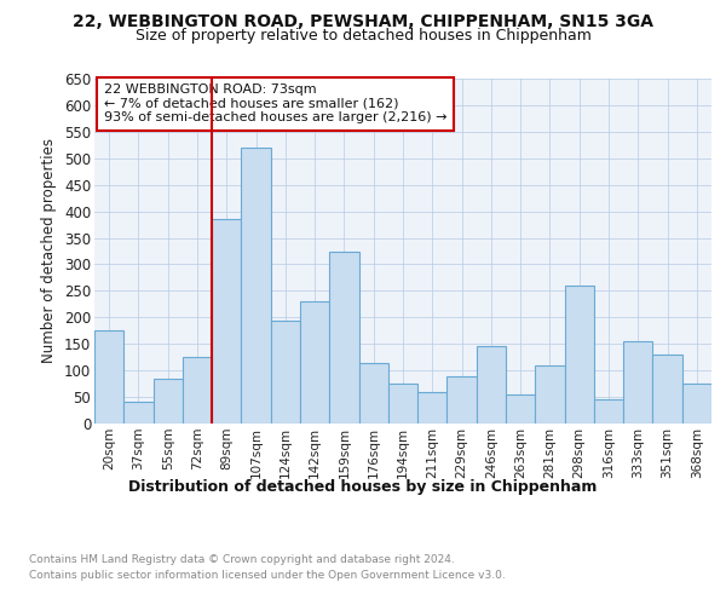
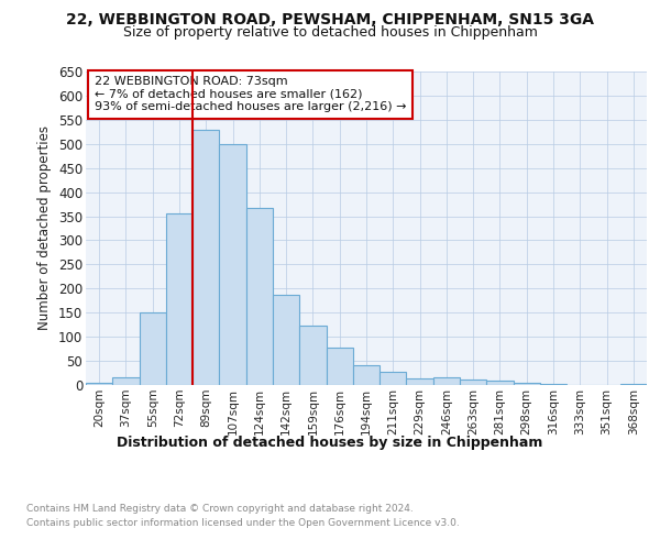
20sqm: 175 -> 5
37sqm: 40 -> 17
55sqm: 85 -> 150
72sqm: 125 -> 355
89sqm: 385 -> 530
107sqm: 520 -> 500
124sqm: 195 -> 368
142sqm: 230 -> 188
159sqm: 325 -> 123
176sqm: 115 -> 78
194sqm: 75 -> 40
211sqm: 60 -> 28
229sqm: 90 -> 13
246sqm: 145 -> 15
263sqm: 55 -> 11
281sqm: 110 -> 8
298sqm: 260 -> 5
316sqm: 45 -> 2
333sqm: 155 -> 1
351sqm: 130 -> 1
368sqm: 75 -> 2
